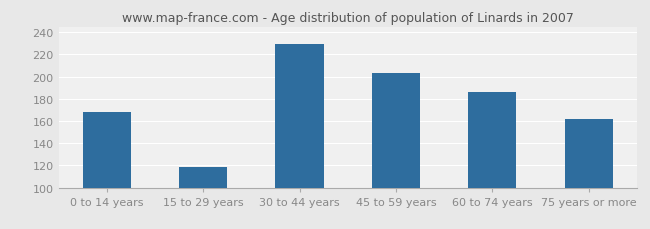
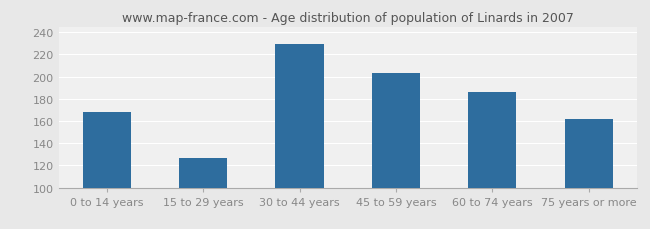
15 to 29 years: 119 -> 127
